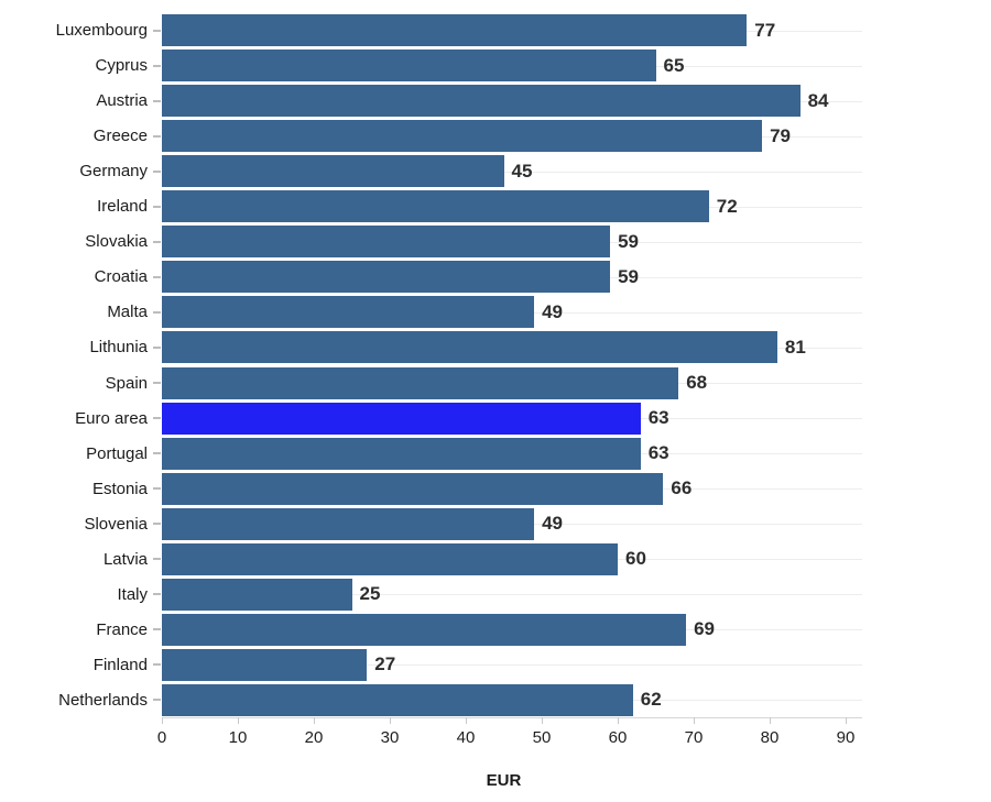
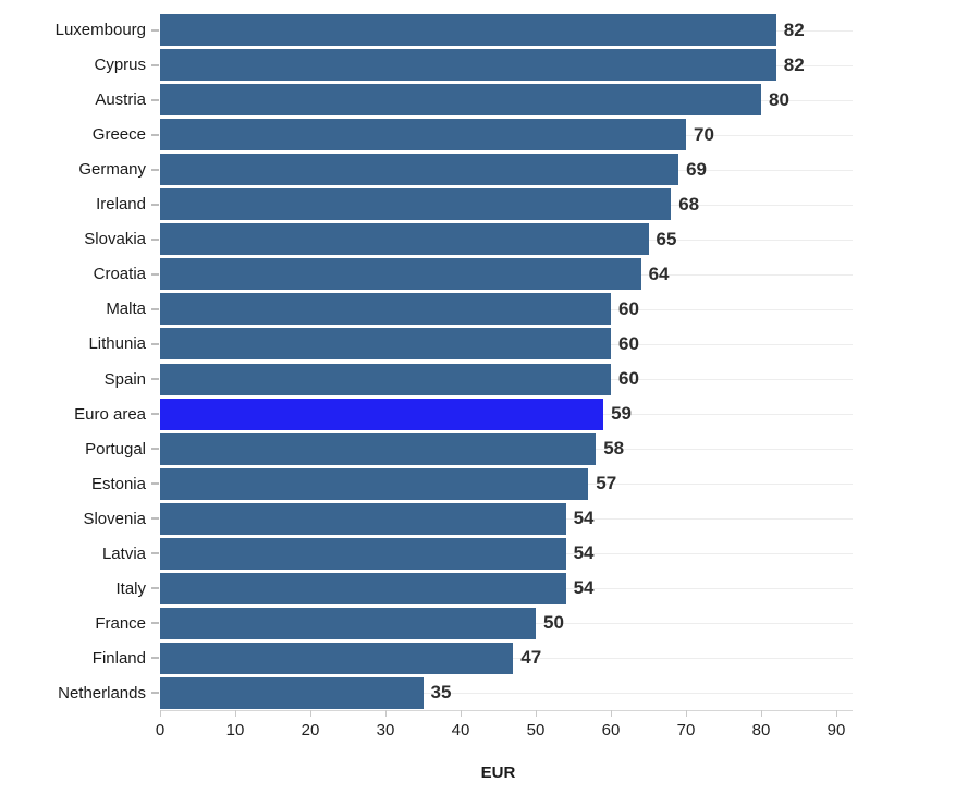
Luxembourg: 77 -> 82
Cyprus: 65 -> 82
Austria: 84 -> 80
Greece: 79 -> 70
Germany: 45 -> 69
Ireland: 72 -> 68
Slovakia: 59 -> 65
Croatia: 59 -> 64
Malta: 49 -> 60
Lithunia: 81 -> 60
Spain: 68 -> 60
Euro area: 63 -> 59
Portugal: 63 -> 58
Estonia: 66 -> 57
Slovenia: 49 -> 54
Latvia: 60 -> 54
Italy: 25 -> 54
France: 69 -> 50
Finland: 27 -> 47
Netherlands: 62 -> 35
